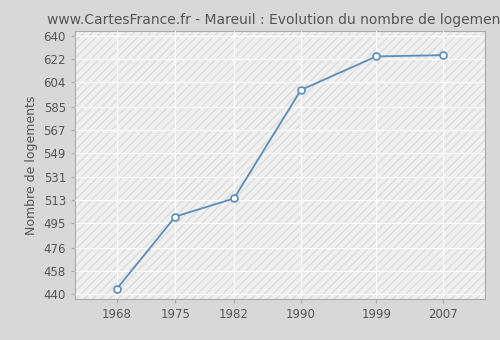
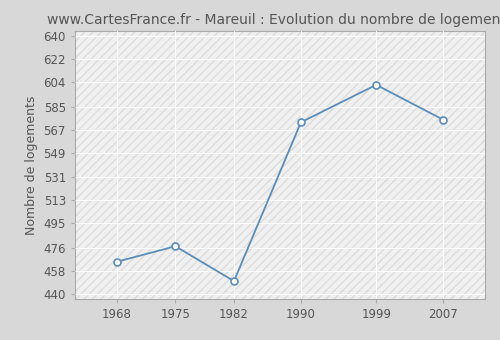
1968: 444 -> 465
1975: 500 -> 477
1982: 514 -> 450
1990: 598 -> 573
1999: 624 -> 602
2007: 625 -> 575
